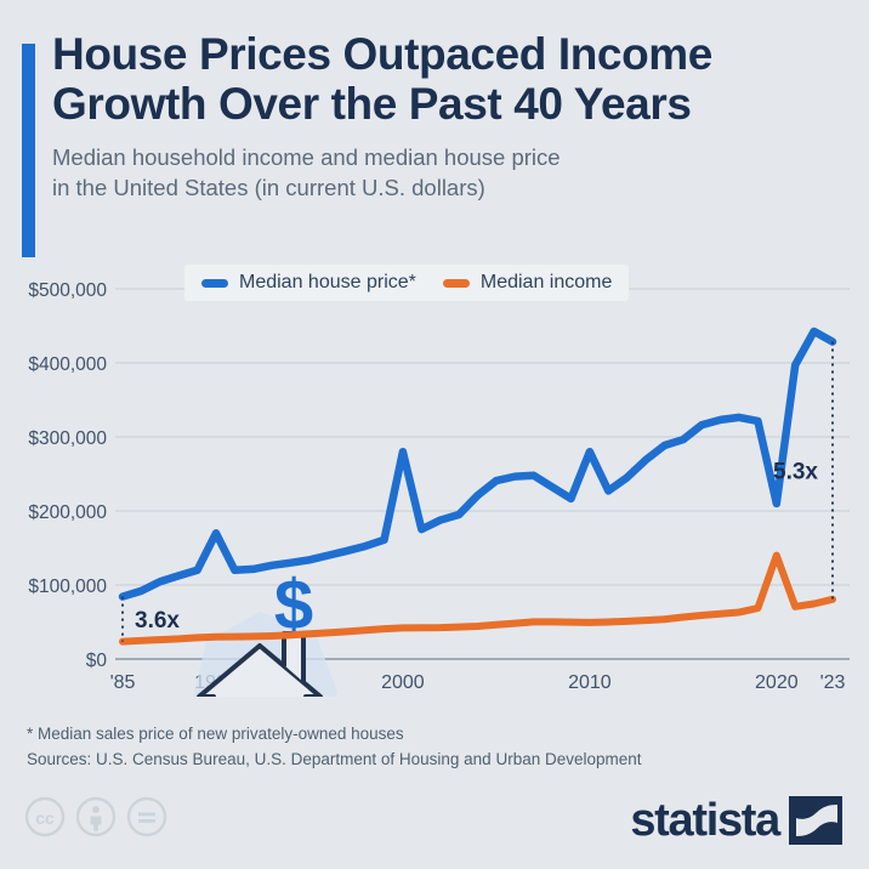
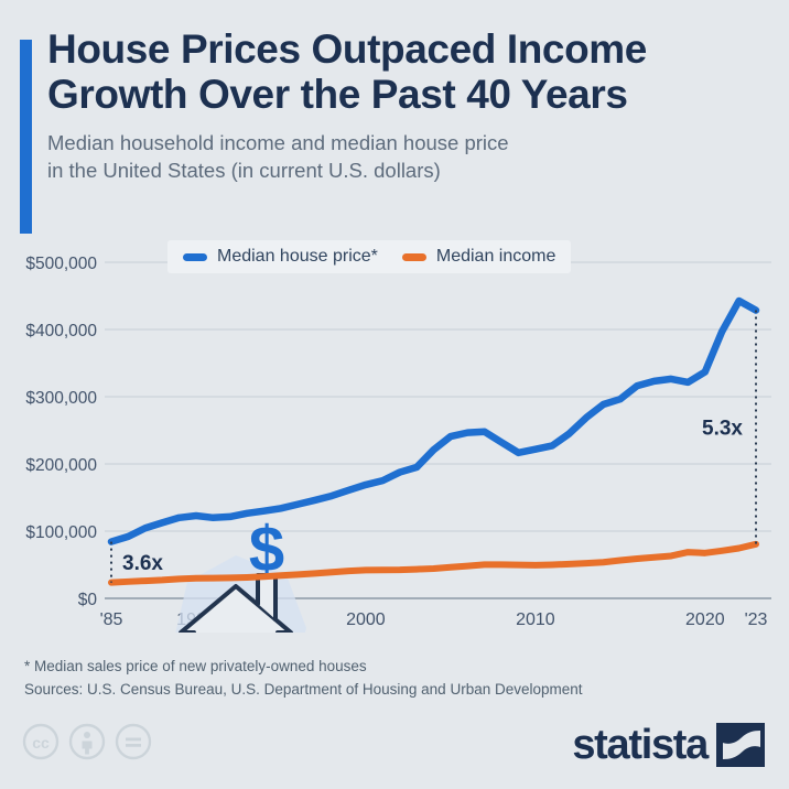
Median house price*/1990: $170000 -> $120000
Median house price*/2000: $280000 -> $170000
Median house price*/2010: $280000 -> $220000
Median house price*/2020: $210000 -> $340000
Median income/2020: $140000 -> $70000
